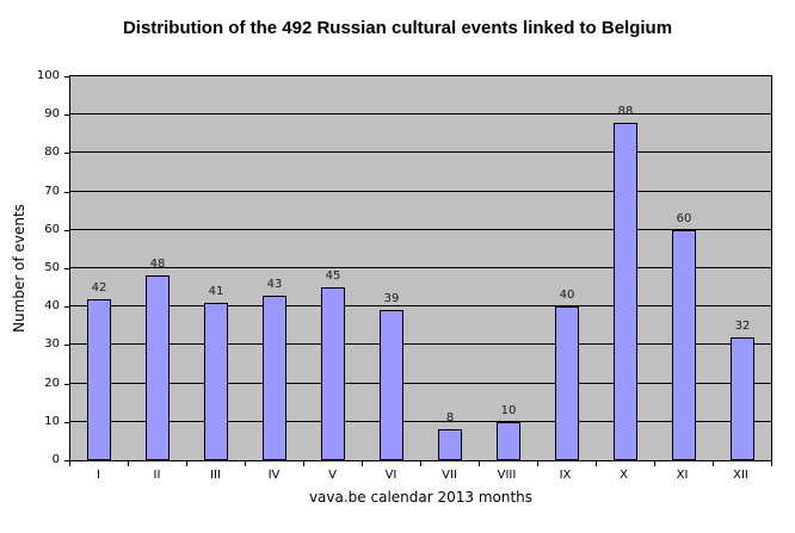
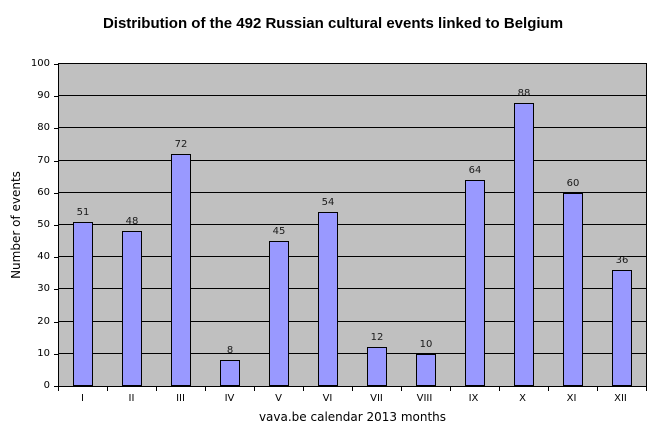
I: 42 -> 51
III: 41 -> 72
IV: 43 -> 8
VI: 39 -> 54
VII: 8 -> 12
IX: 40 -> 64
XII: 32 -> 36
